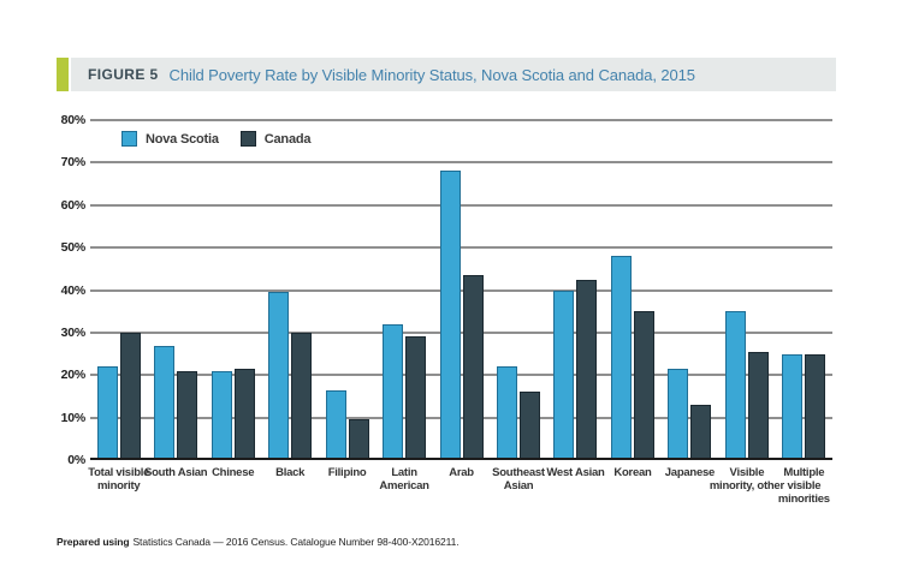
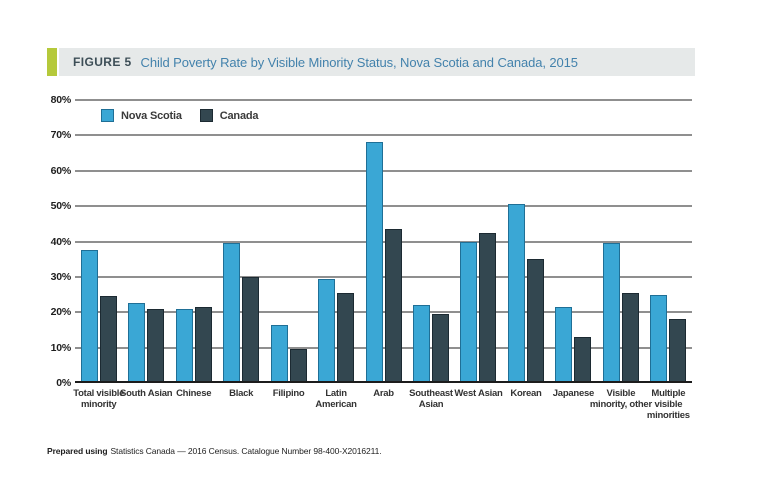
Nova Scotia/Total visible minority: 22% -> 38%
Canada/Total visible minority: 30% -> 24%
Nova Scotia/South Asian: 27% -> 22%
Nova Scotia/Latin American: 32% -> 30%
Canada/Latin American: 29% -> 26%
Canada/Southeast Asian: 16% -> 20%
Nova Scotia/Korean: 48% -> 50%
Nova Scotia/Visible minority, other: 35% -> 40%
Canada/Multiple visible minorities: 25% -> 18%
